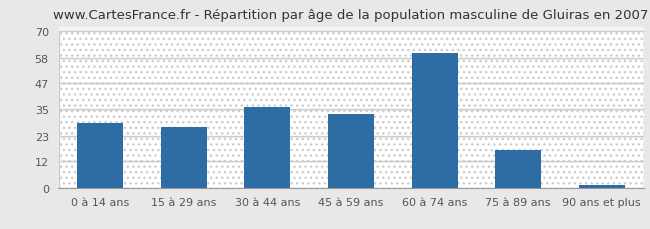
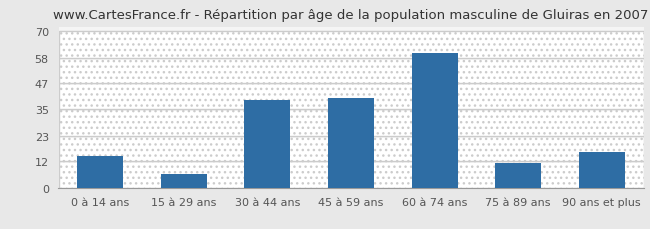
0 à 14 ans: 29 -> 14
15 à 29 ans: 27 -> 6
30 à 44 ans: 36 -> 39
45 à 59 ans: 33 -> 40
75 à 89 ans: 17 -> 11
90 ans et plus: 1 -> 16
